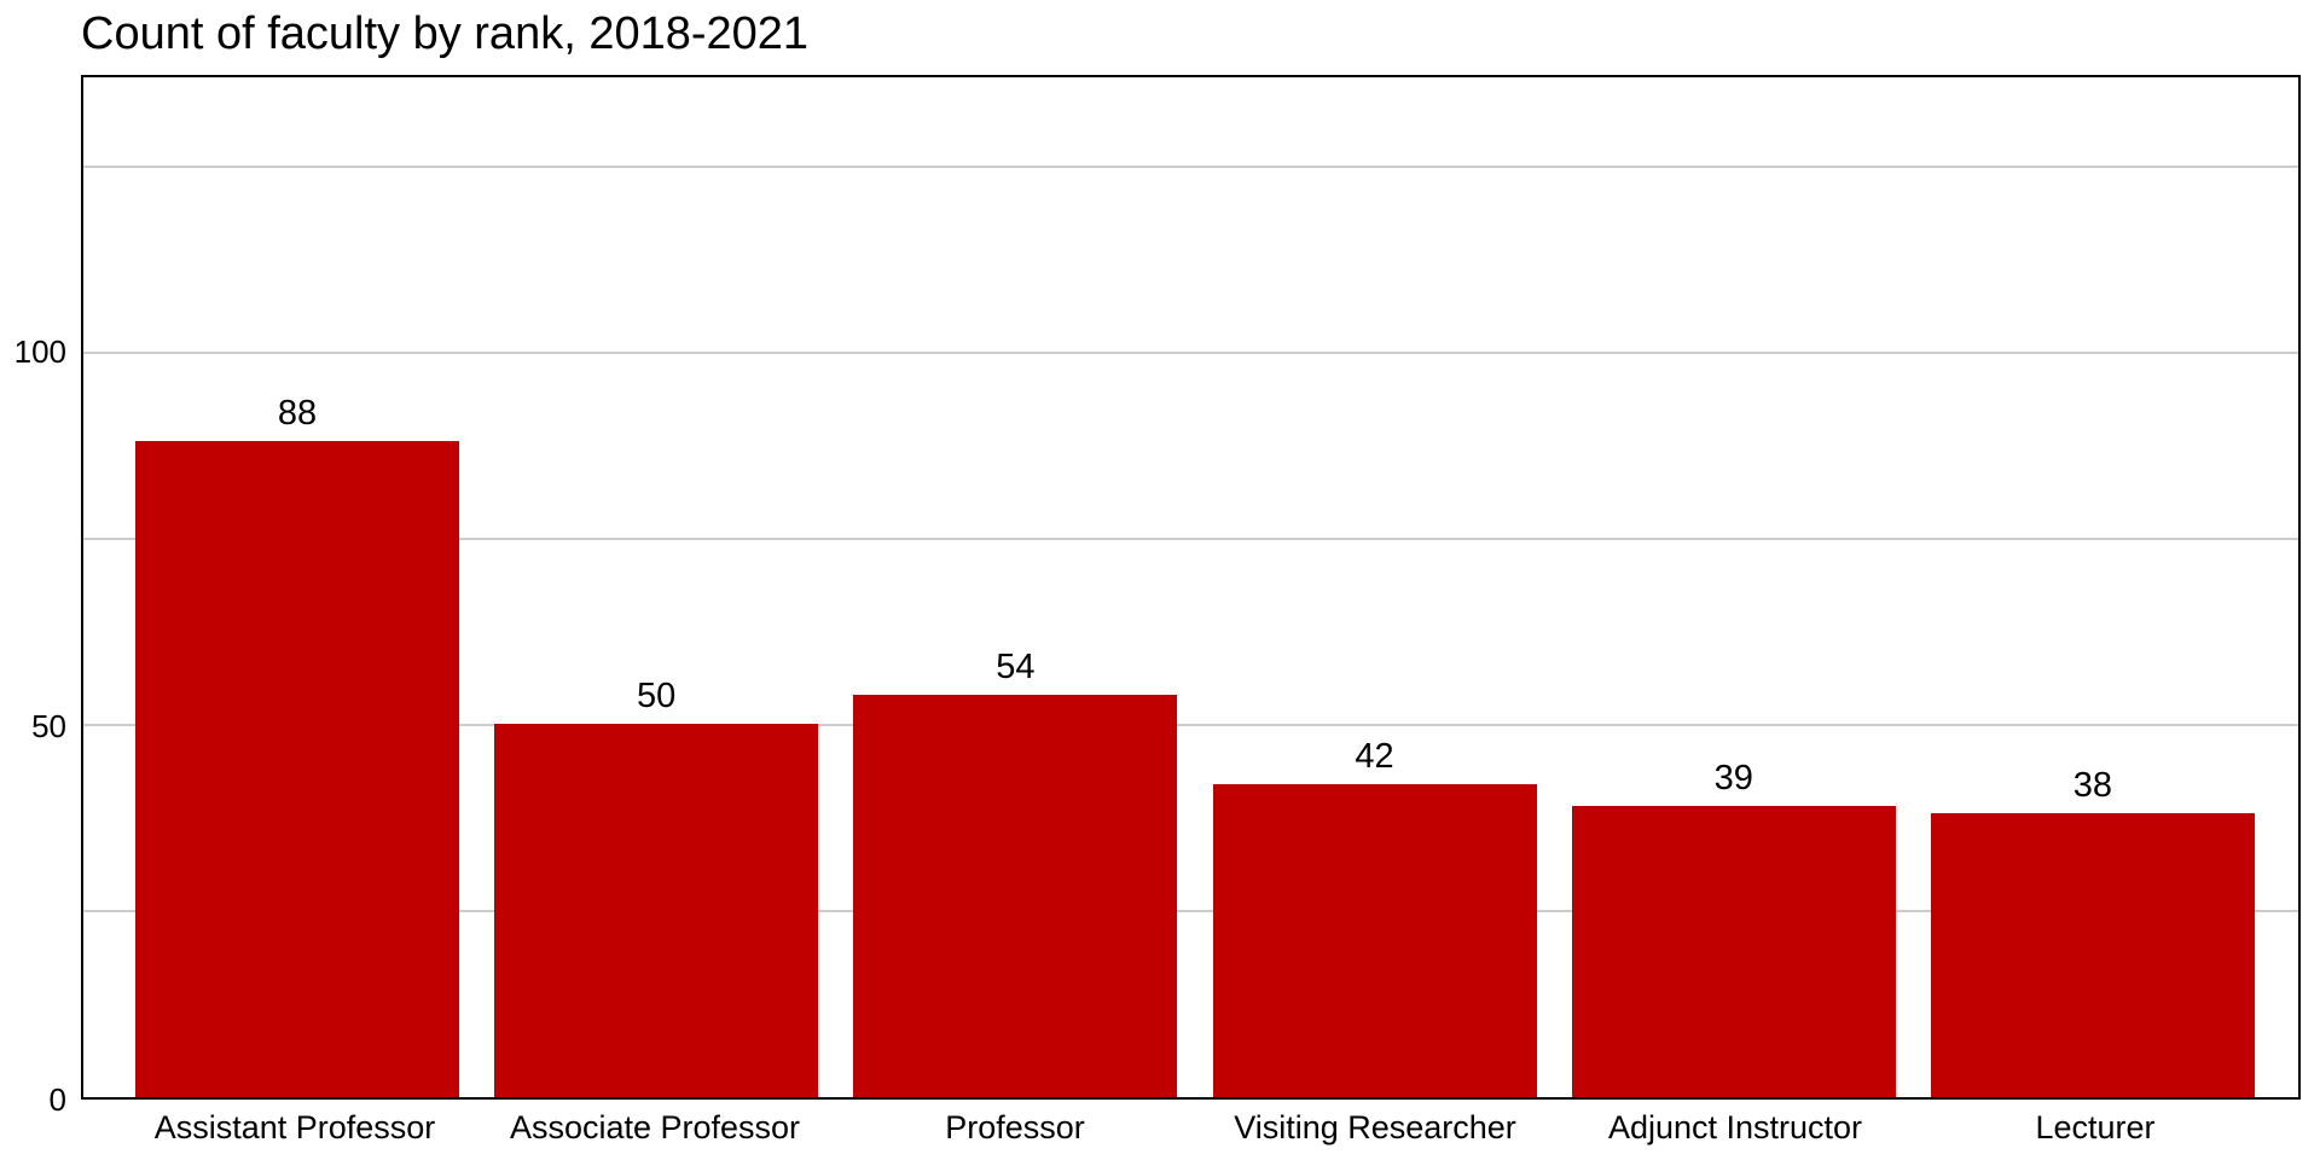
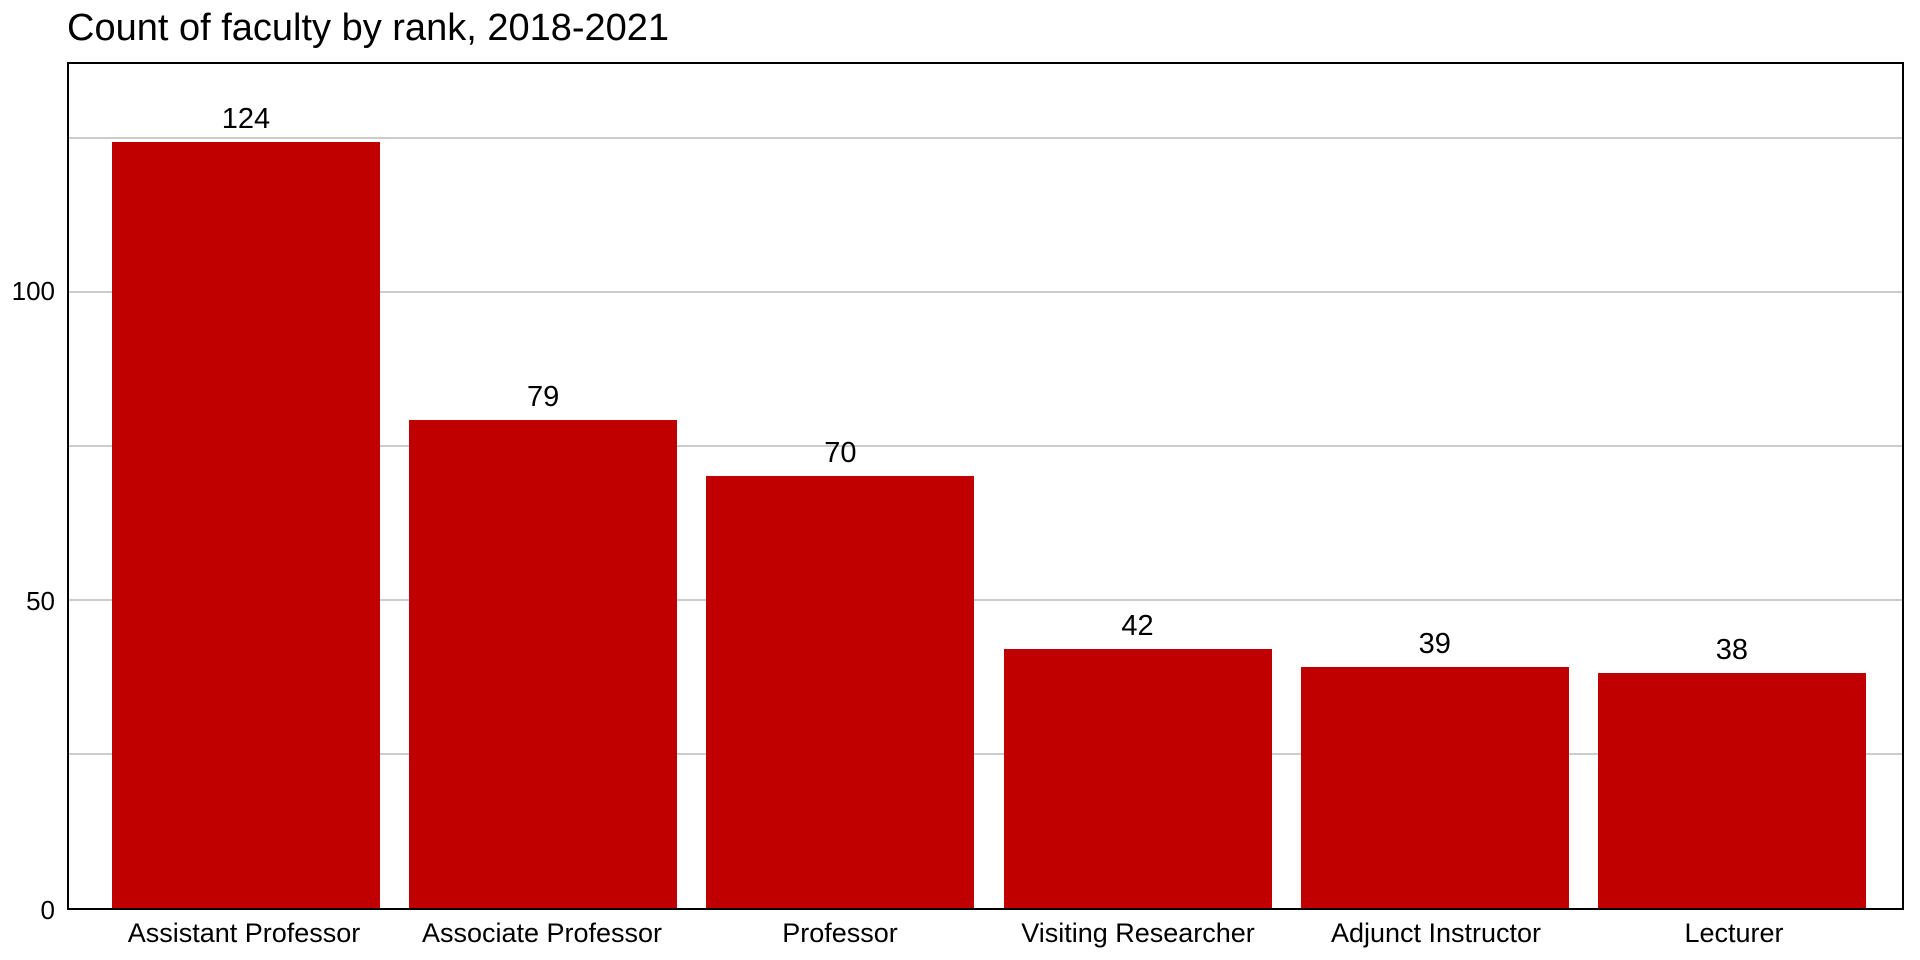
Assistant Professor: 88 -> 124
Associate Professor: 50 -> 79
Professor: 54 -> 70
